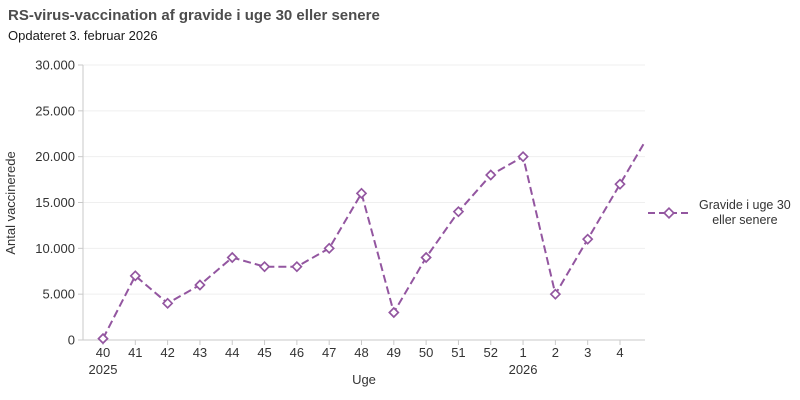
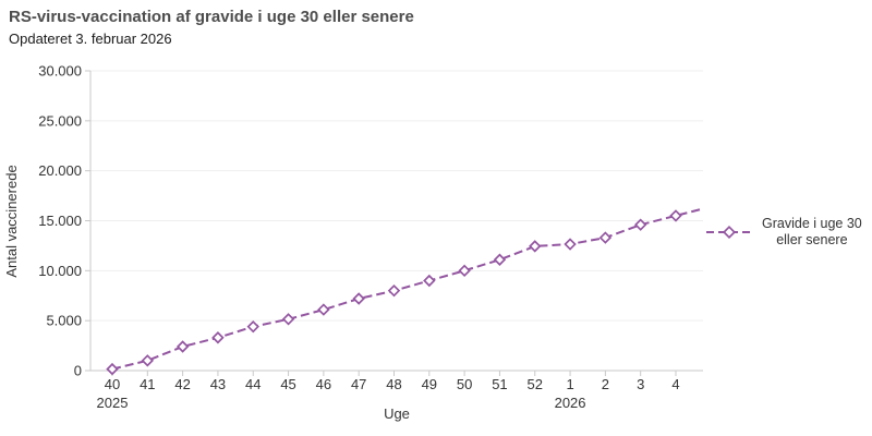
41: 7000 -> 1000
42: 4000 -> 2000
43: 6000 -> 3000
44: 9000 -> 4000
45: 8000 -> 5000
46: 8000 -> 6000
47: 10000 -> 7000
48: 16000 -> 8000
49: 3000 -> 9000
50: 9000 -> 10000
51: 14000 -> 11000
52: 18000 -> 12000
1: 20000 -> 13000
2: 5000 -> 13000
3: 11000 -> 15000
4: 17000 -> 16000
